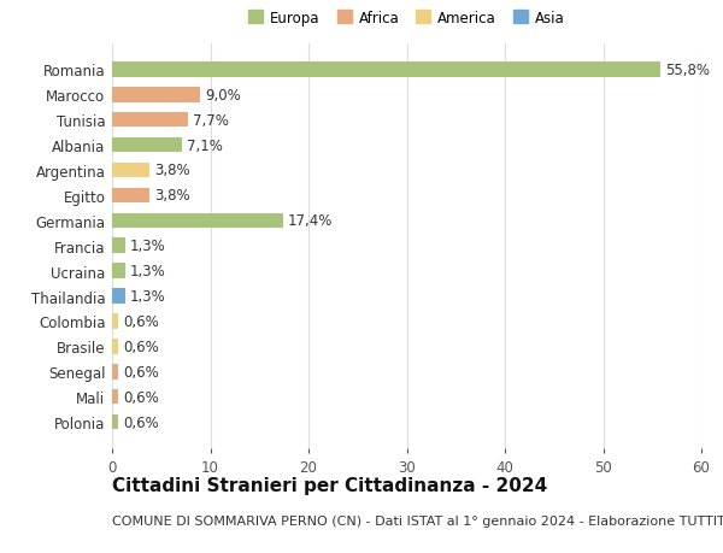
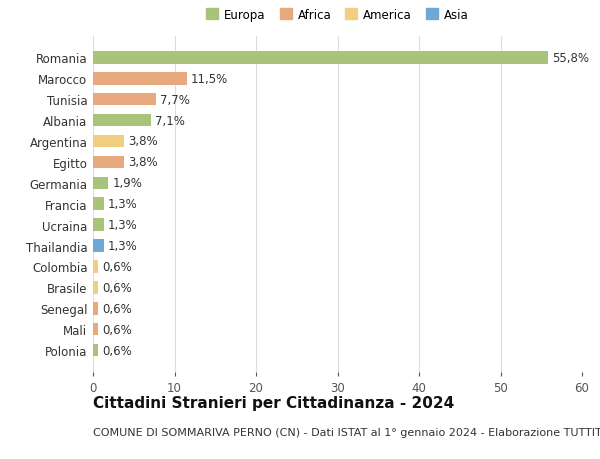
Marocco: 9,0% -> 11,5%
Germania: 17,4% -> 1,9%
